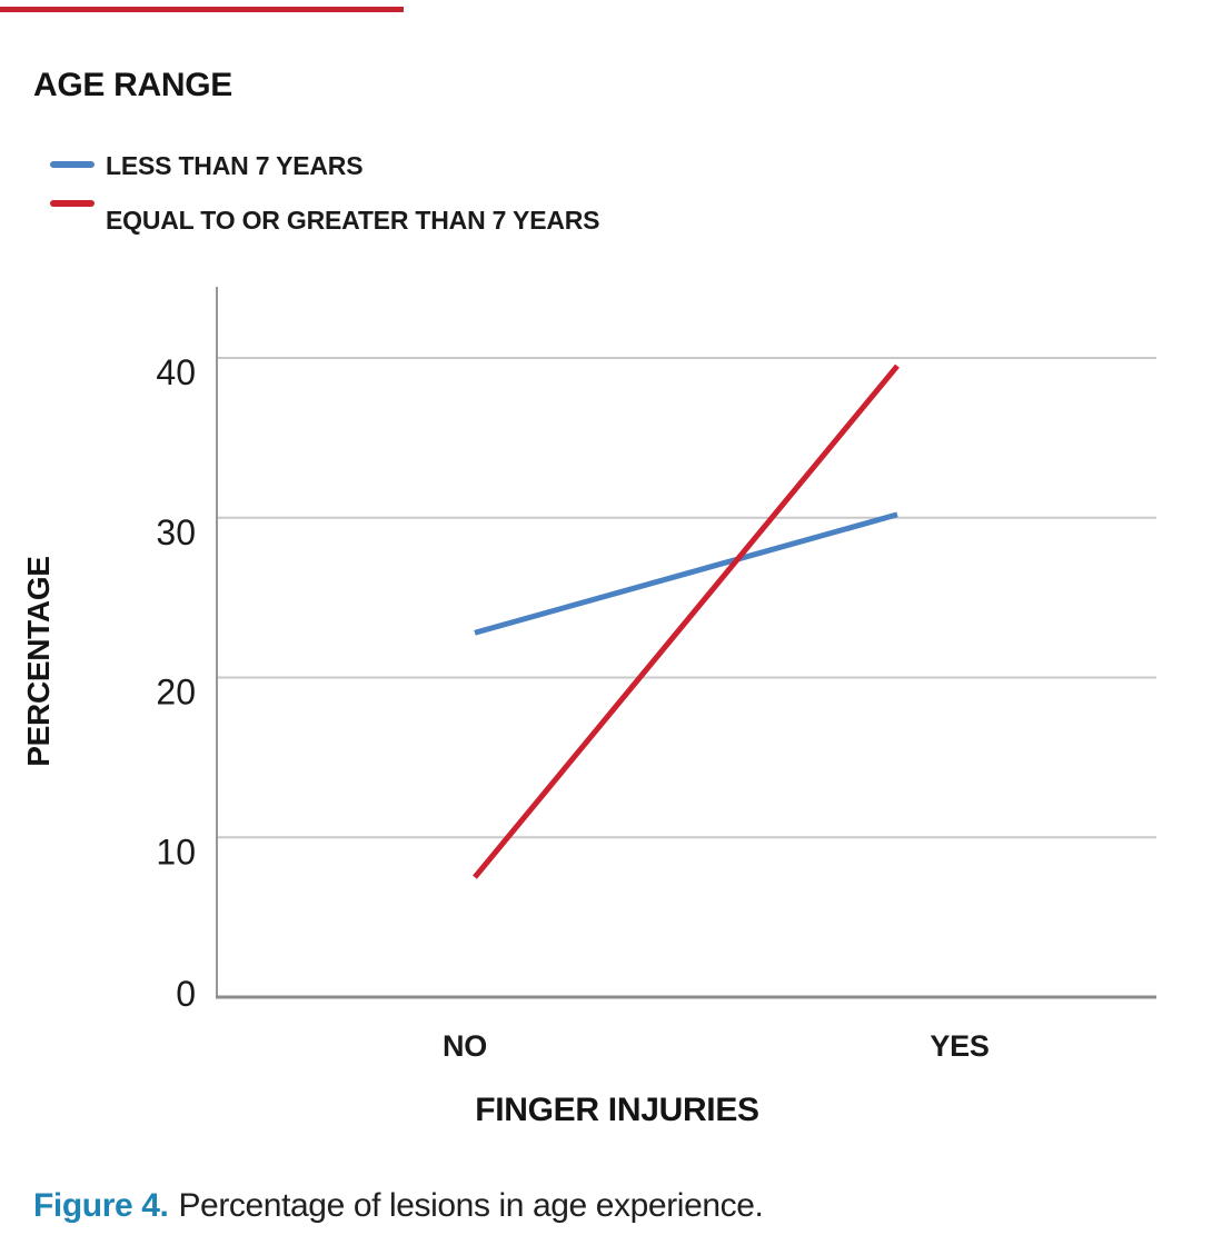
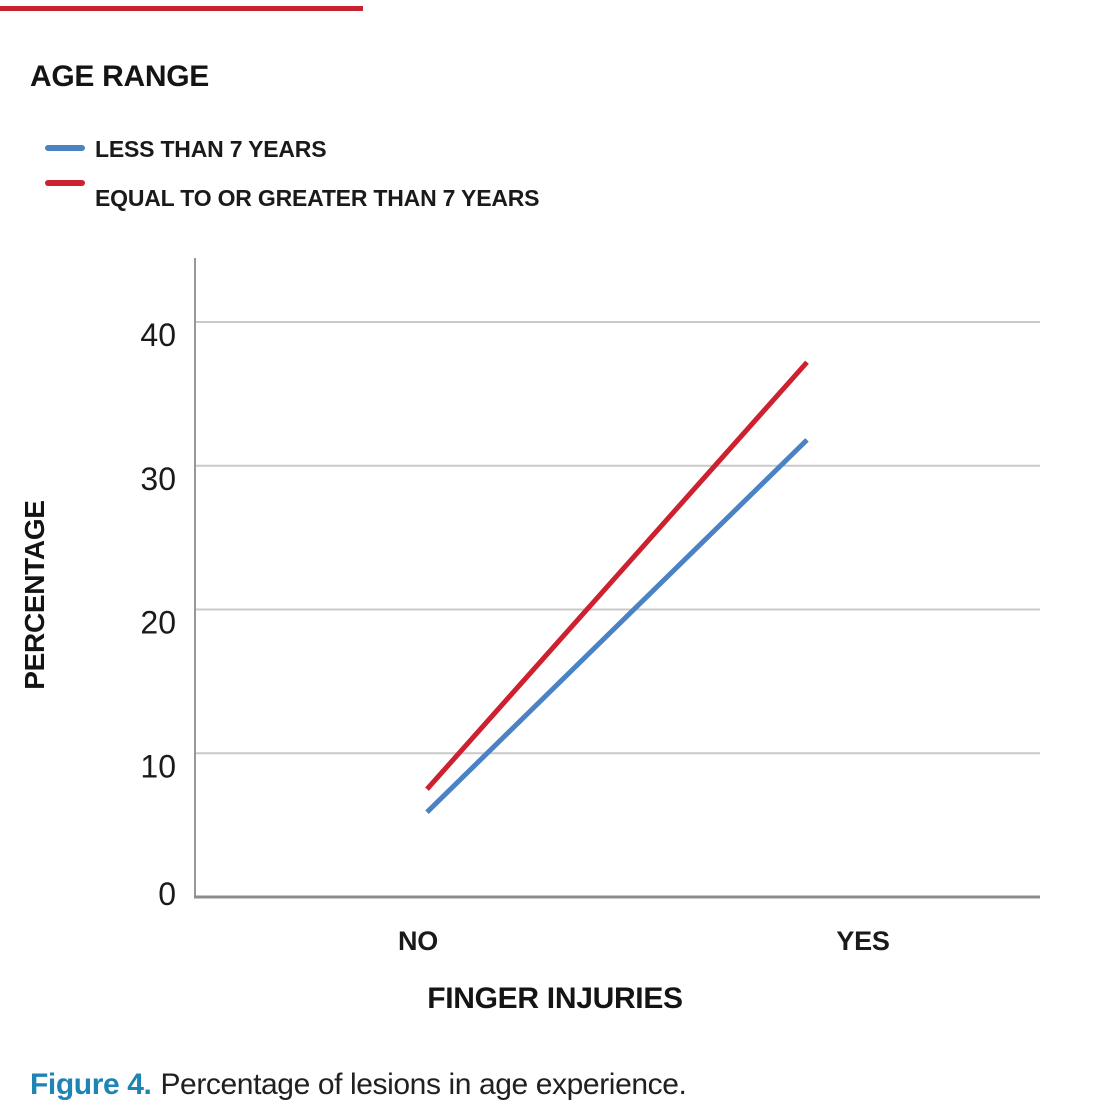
LESS THAN 7 YEARS/NO: 22.8 -> 5.9
LESS THAN 7 YEARS/YES: 30.2 -> 31.8
EQUAL TO OR GREATER THAN 7 YEARS/YES: 39.5 -> 37.2
